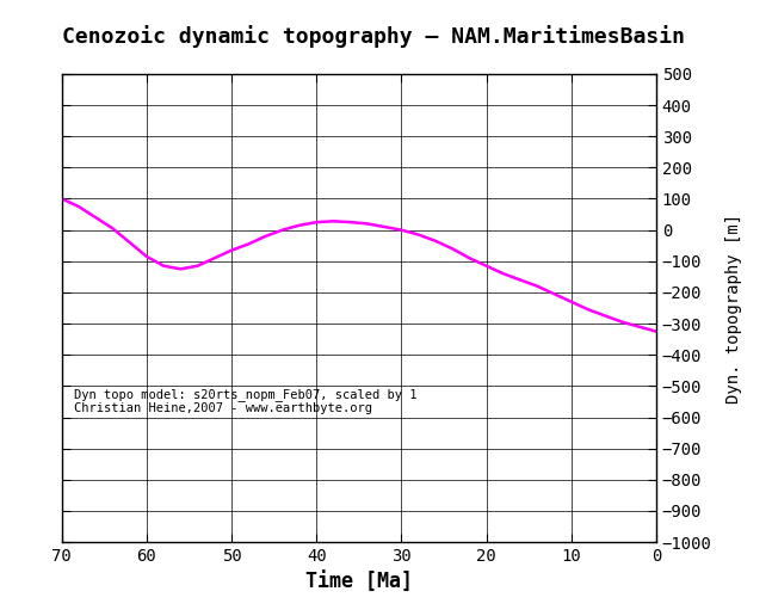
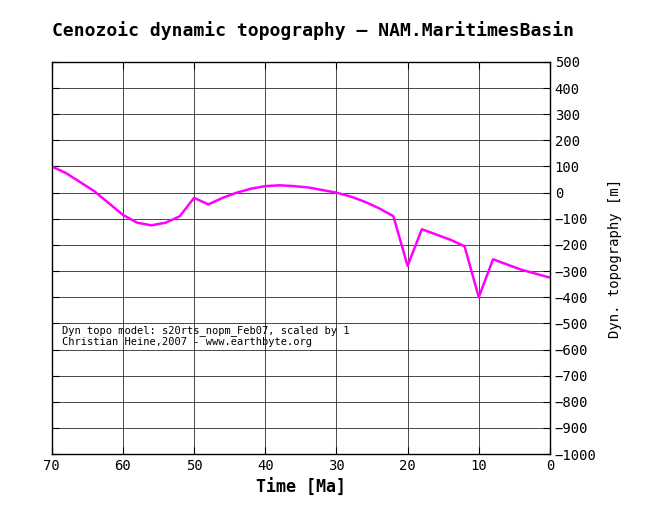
50: -65 -> -20
20: -115 -> -280
10: -230 -> -400
